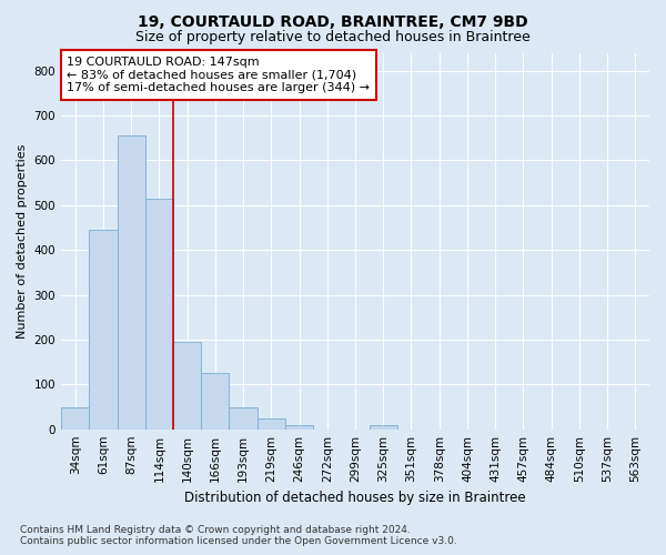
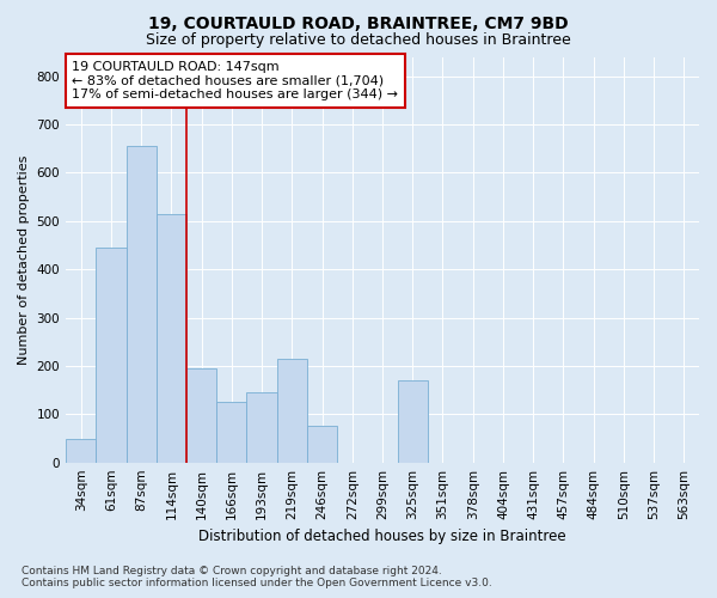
193sqm: 48 -> 145
219sqm: 25 -> 215
246sqm: 10 -> 75
325sqm: 10 -> 170
